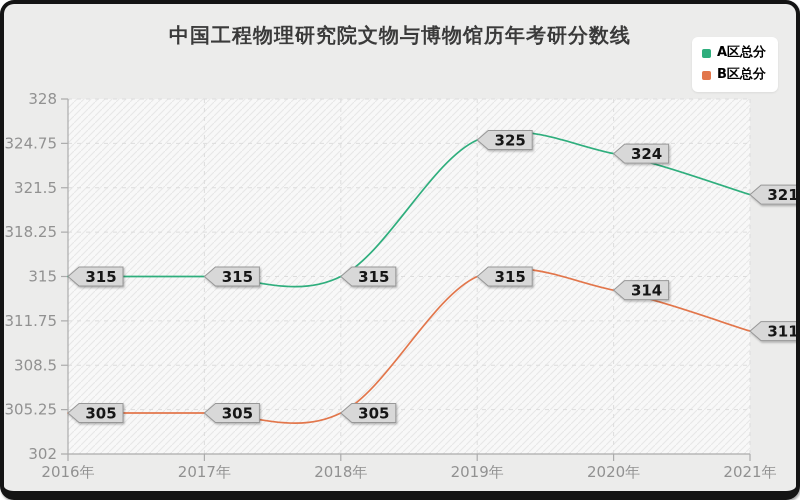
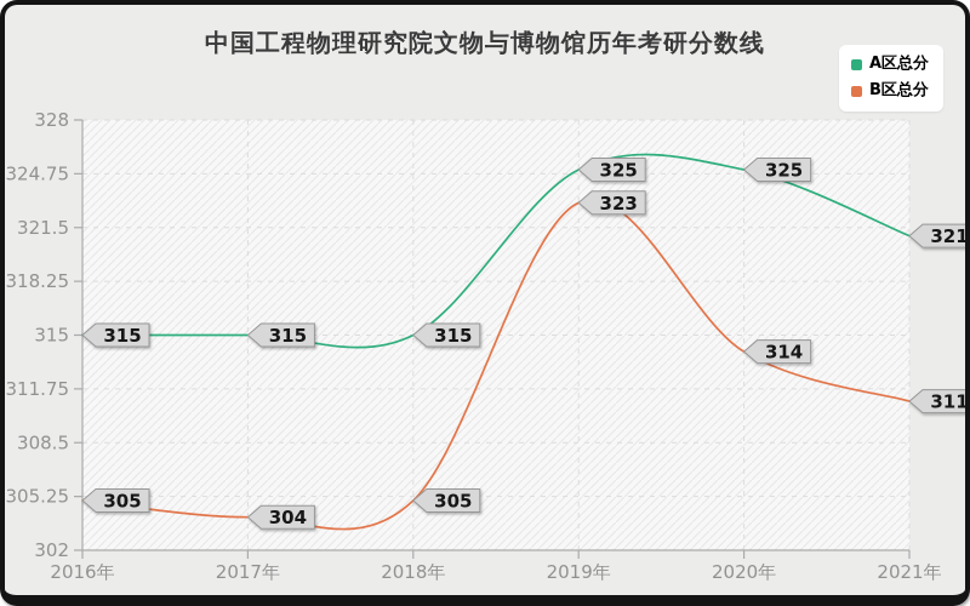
B区总分/2017年: 305 -> 304
B区总分/2019年: 315 -> 323
A区总分/2020年: 324 -> 325
